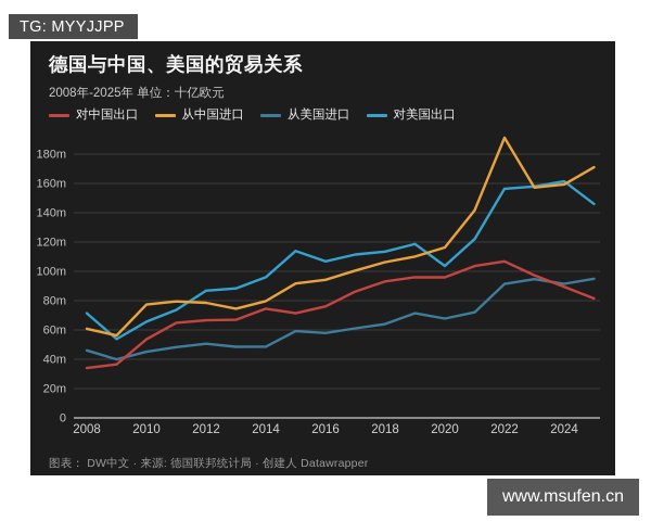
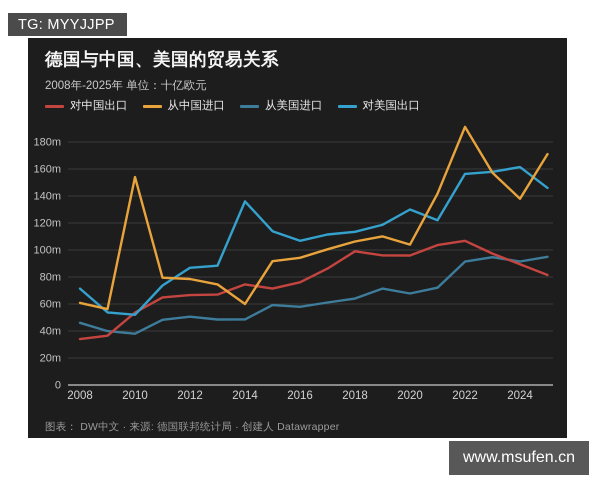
从中国进口/2010: 77m -> 154m
从美国进口/2010: 45m -> 38m
对美国出口/2010: 66m -> 52m
从中国进口/2014: 80m -> 60m
对美国出口/2014: 96m -> 136m
对中国出口/2018: 93m -> 99m
从中国进口/2020: 116m -> 104m
对美国出口/2020: 104m -> 130m
从中国进口/2024: 159m -> 138m
